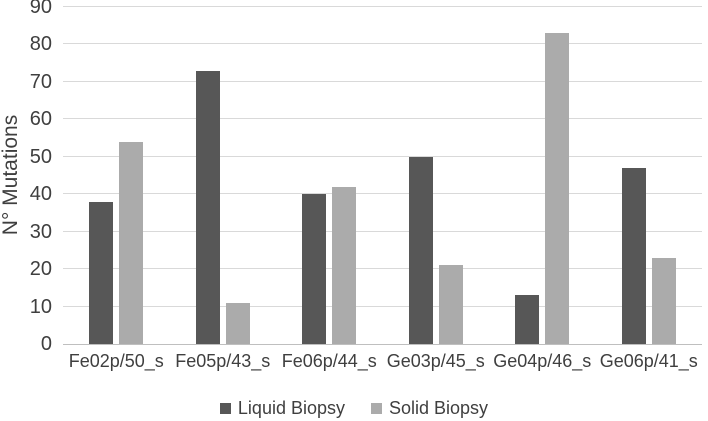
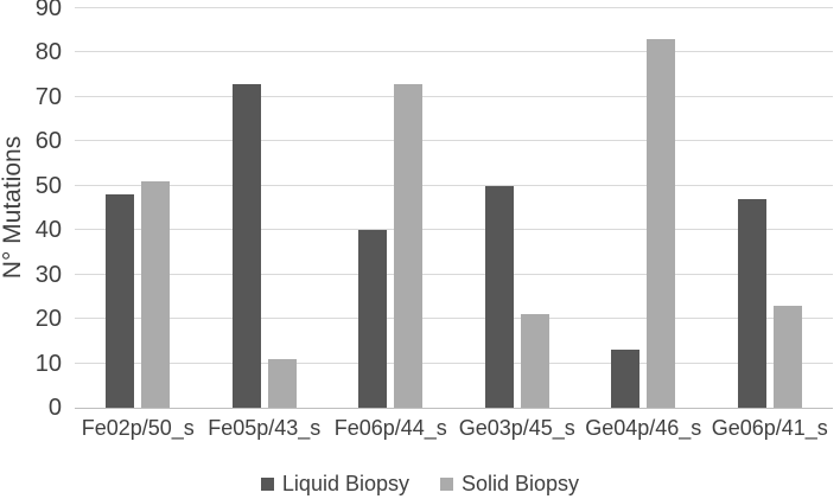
Liquid Biopsy/Fe02p/50_s: 38 -> 48
Solid Biopsy/Fe02p/50_s: 54 -> 51
Solid Biopsy/Fe06p/44_s: 42 -> 73
